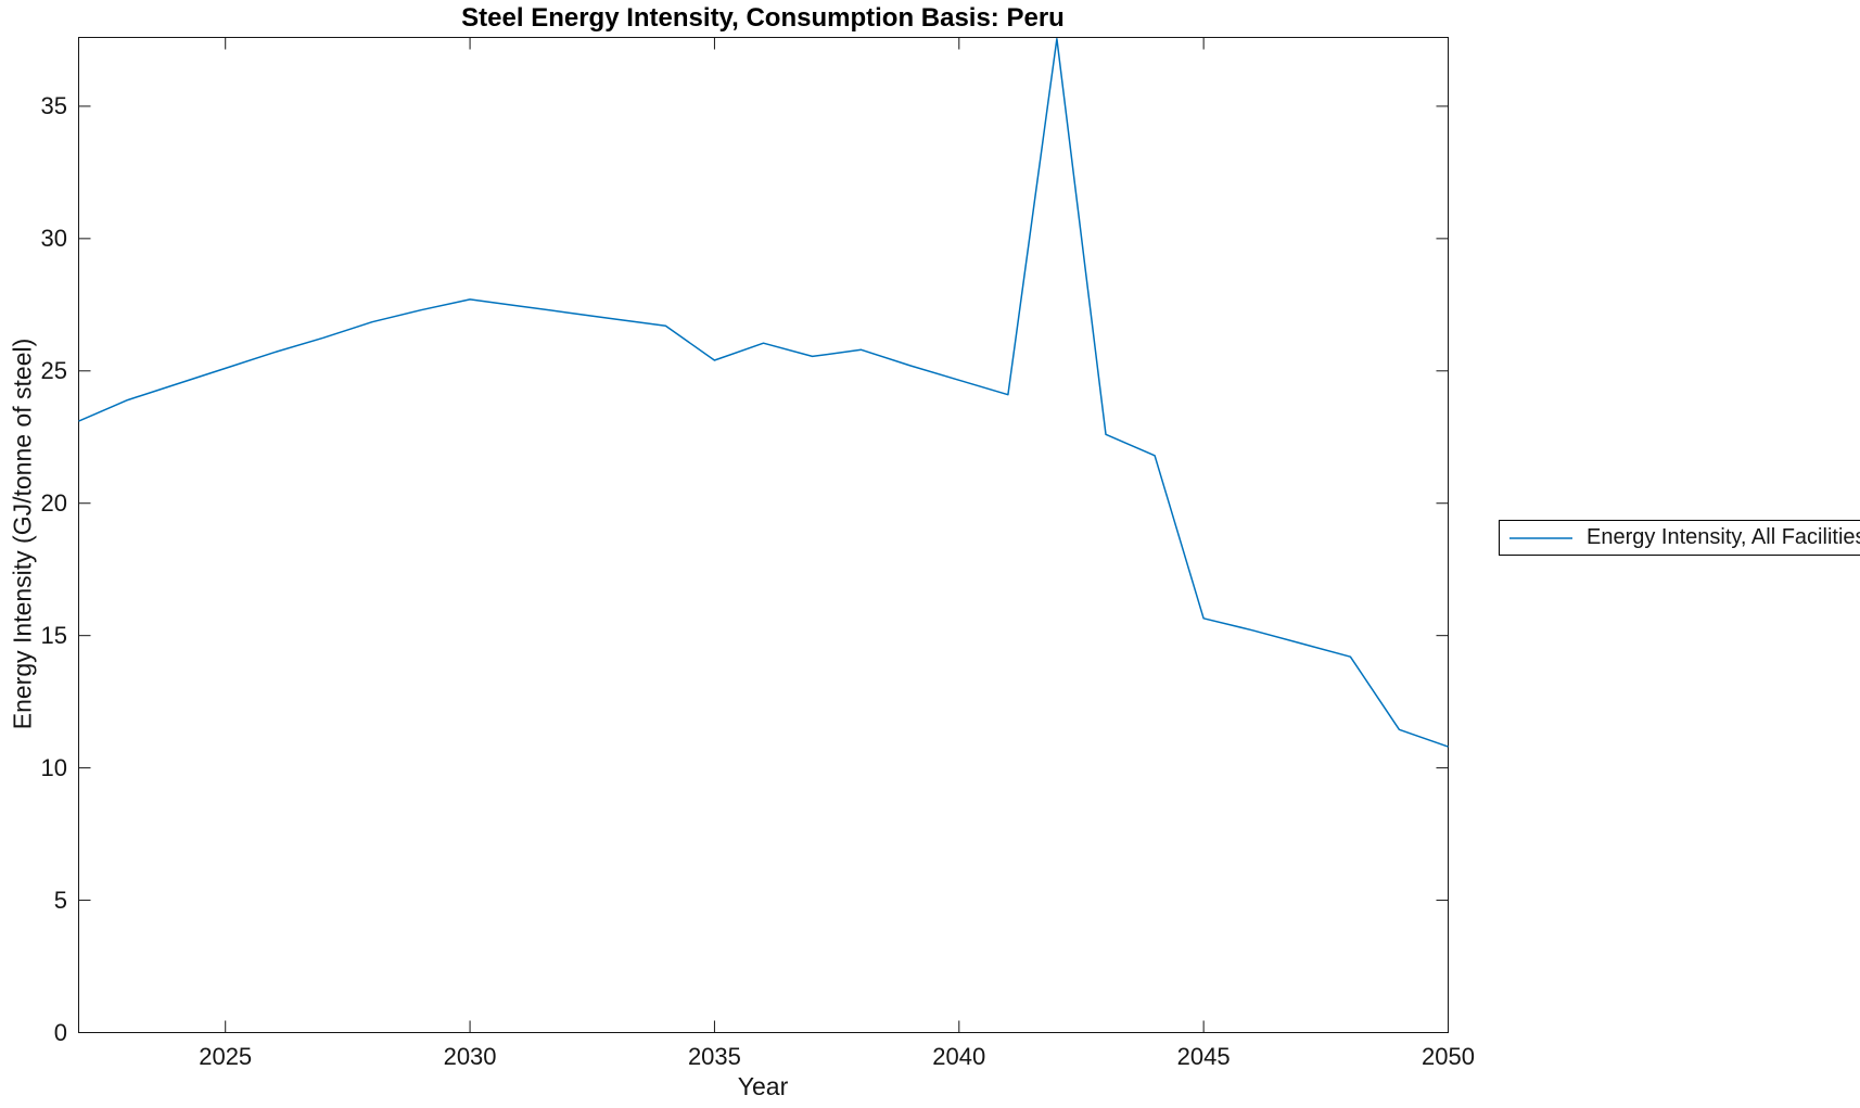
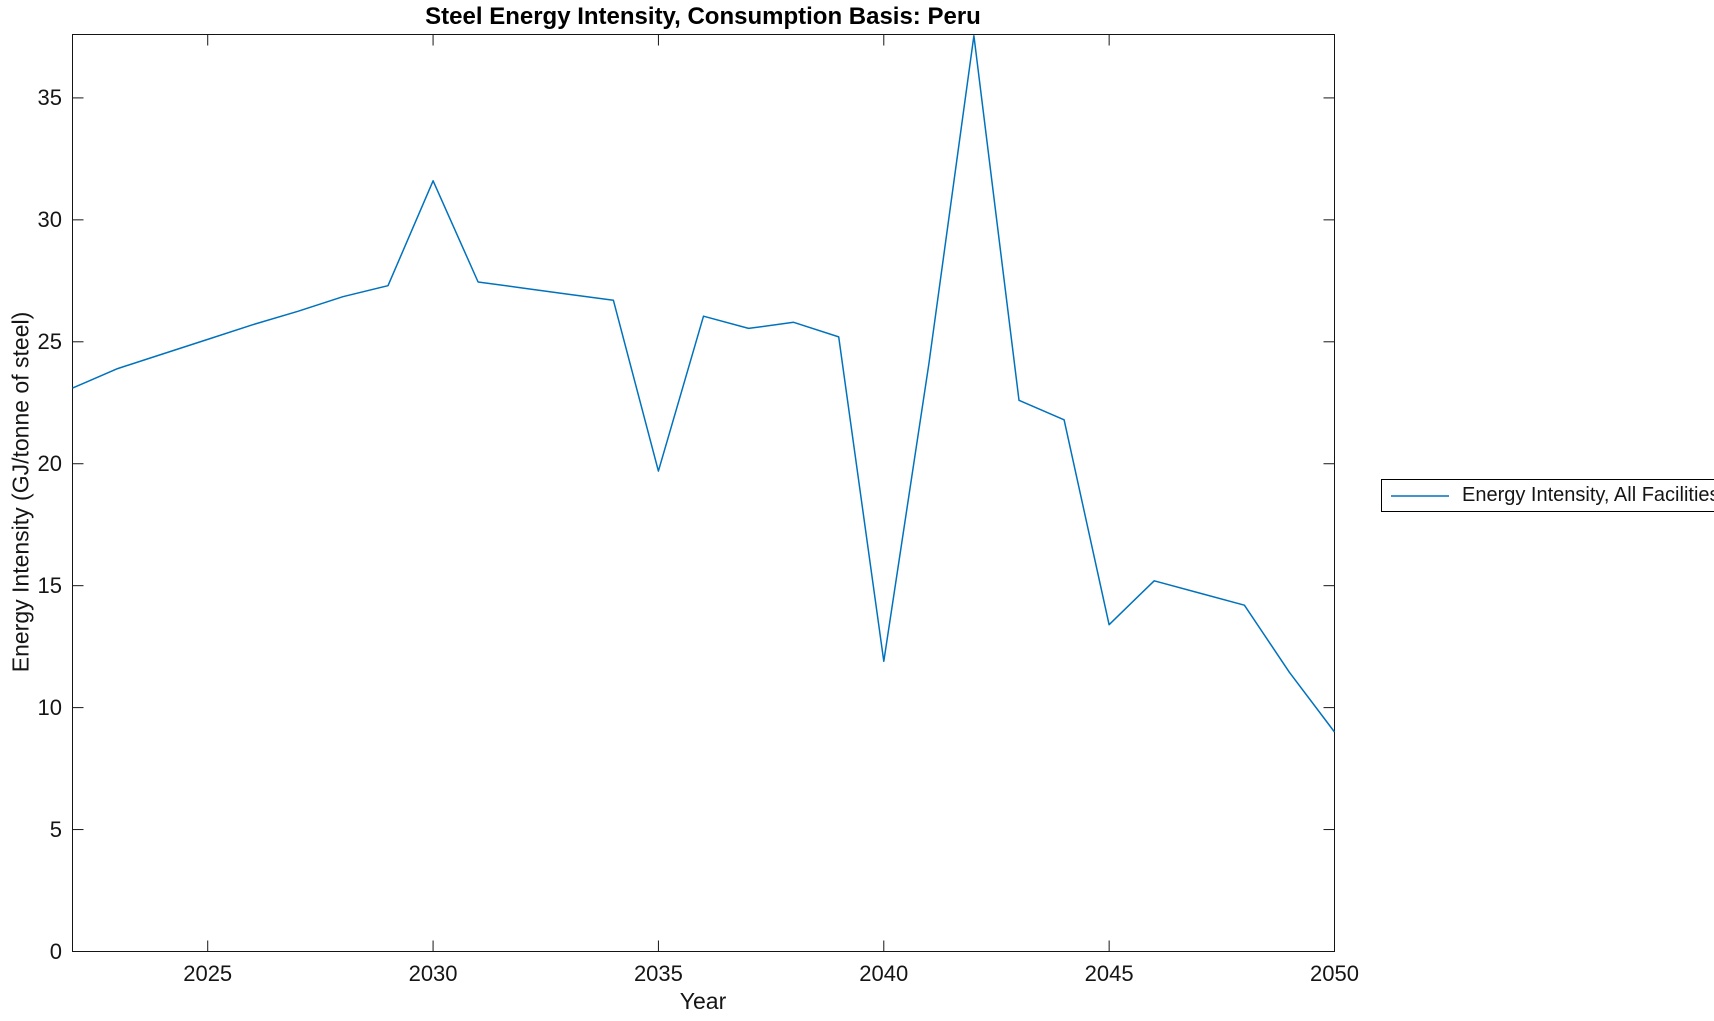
2030: 27.7 -> 31.6
2035: 25.4 -> 19.7
2040: 24.6 -> 11.9
2045: 15.7 -> 13.4
2050: 10.8 -> 9.0
